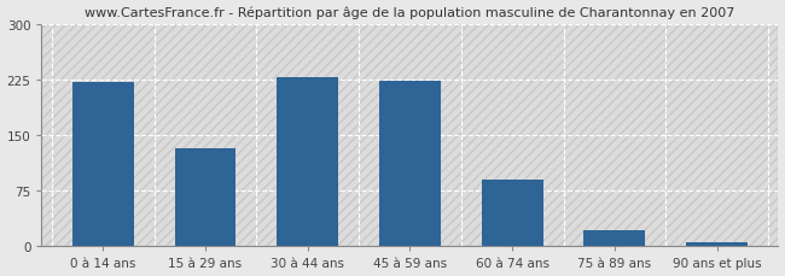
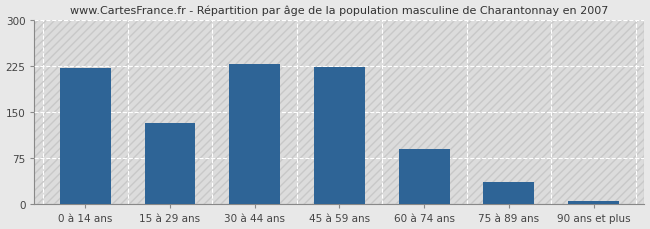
75 à 89 ans: 22 -> 36
